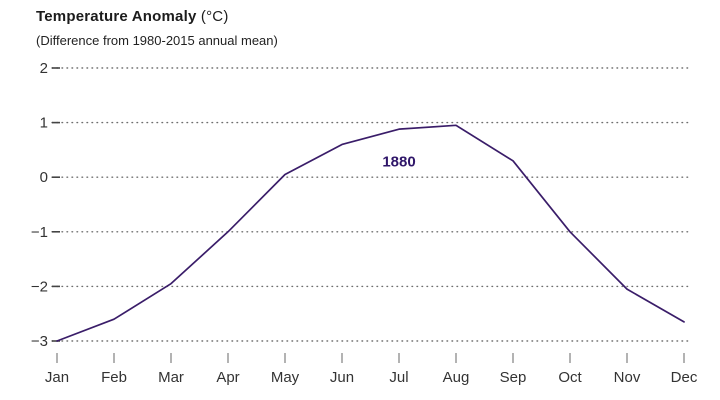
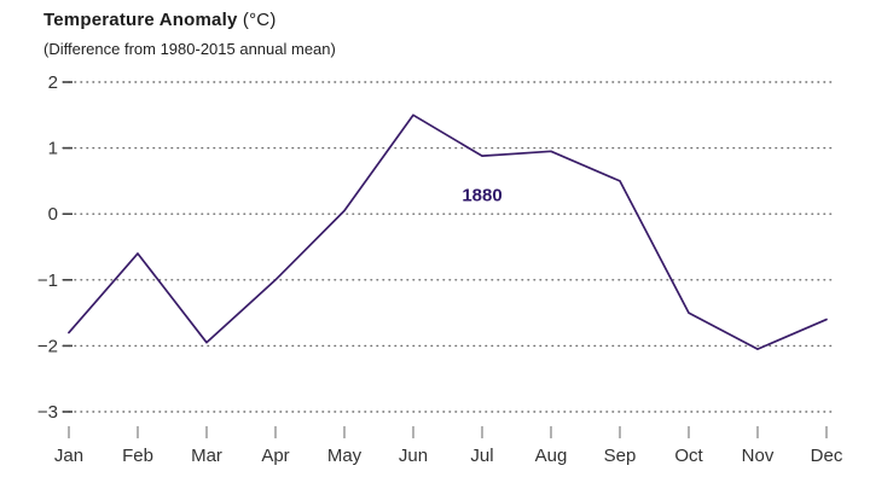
Jan: -3.0 -> -1.8
Feb: -2.6 -> -0.6
Jun: 0.6 -> 1.5
Sep: 0.3 -> 0.5
Oct: -1.0 -> -1.5
Dec: -2.6 -> -1.6
